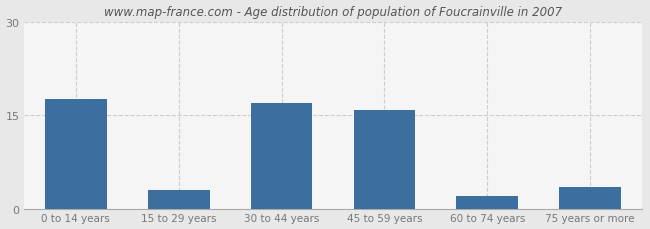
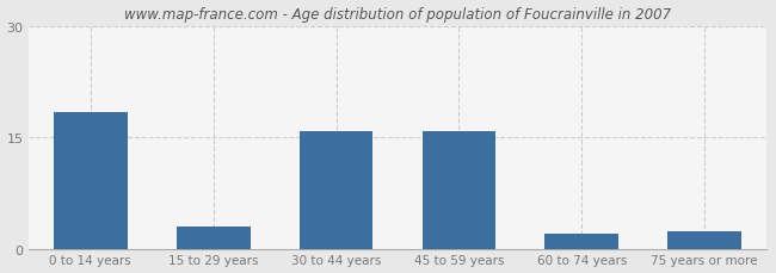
0 to 14 years: 17.5 -> 18.4
30 to 44 years: 17.0 -> 15.8
75 years or more: 3.5 -> 2.4
